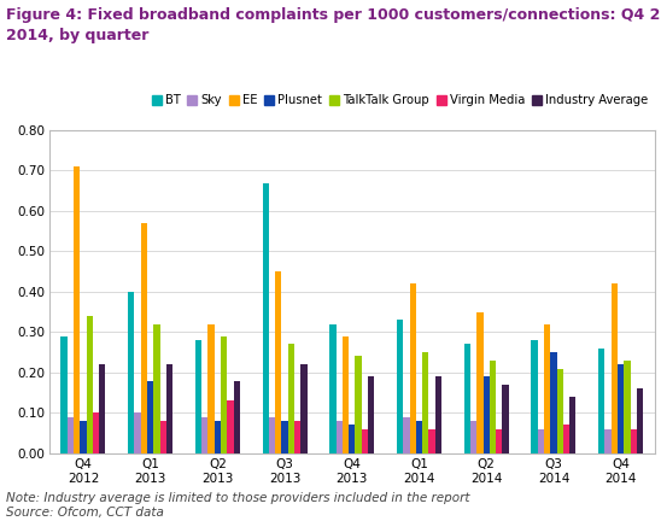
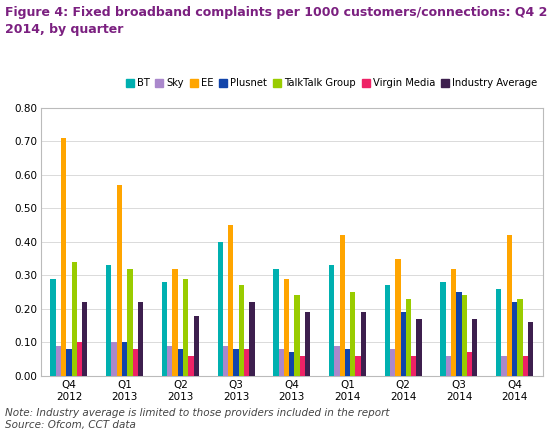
BT/Q1 2013: 0.40 -> 0.33
Plusnet/Q1 2013: 0.18 -> 0.10
Virgin Media/Q2 2013: 0.13 -> 0.06
BT/Q3 2013: 0.67 -> 0.40
TalkTalk Group/Q3 2014: 0.21 -> 0.24
Industry Average/Q3 2014: 0.14 -> 0.17
